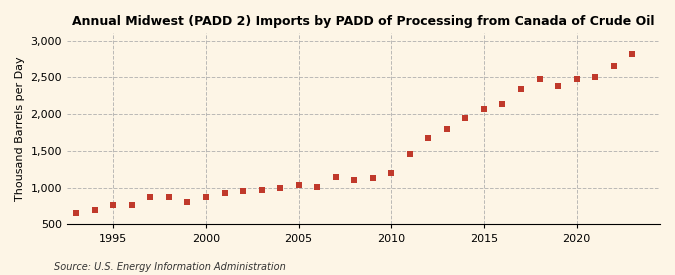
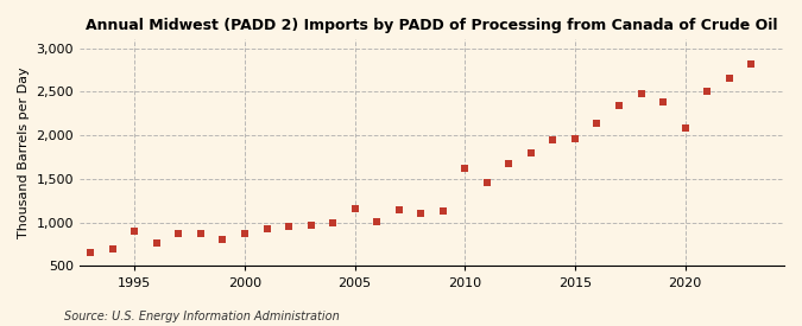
1995: 760 -> 900
2005: 1,040 -> 1,160
2010: 1,200 -> 1,620
2015: 2,070 -> 1,960
2020: 2,480 -> 2,080
